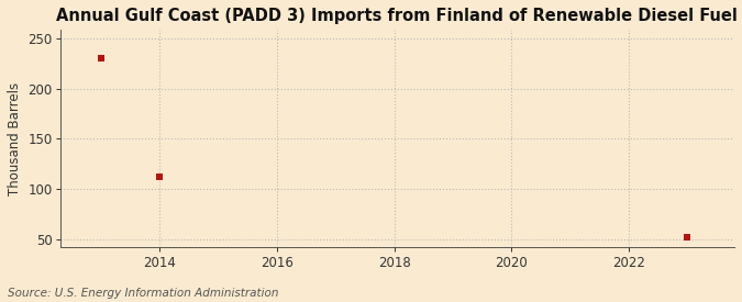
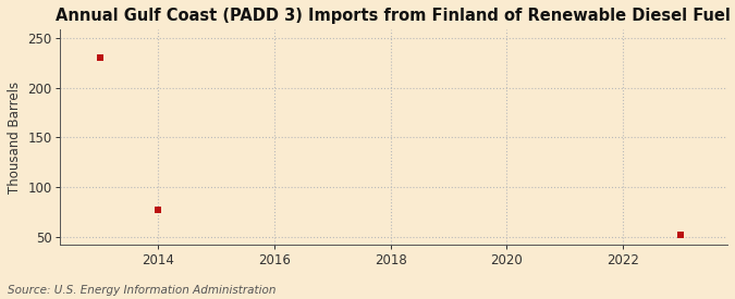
2014: 112 -> 78
